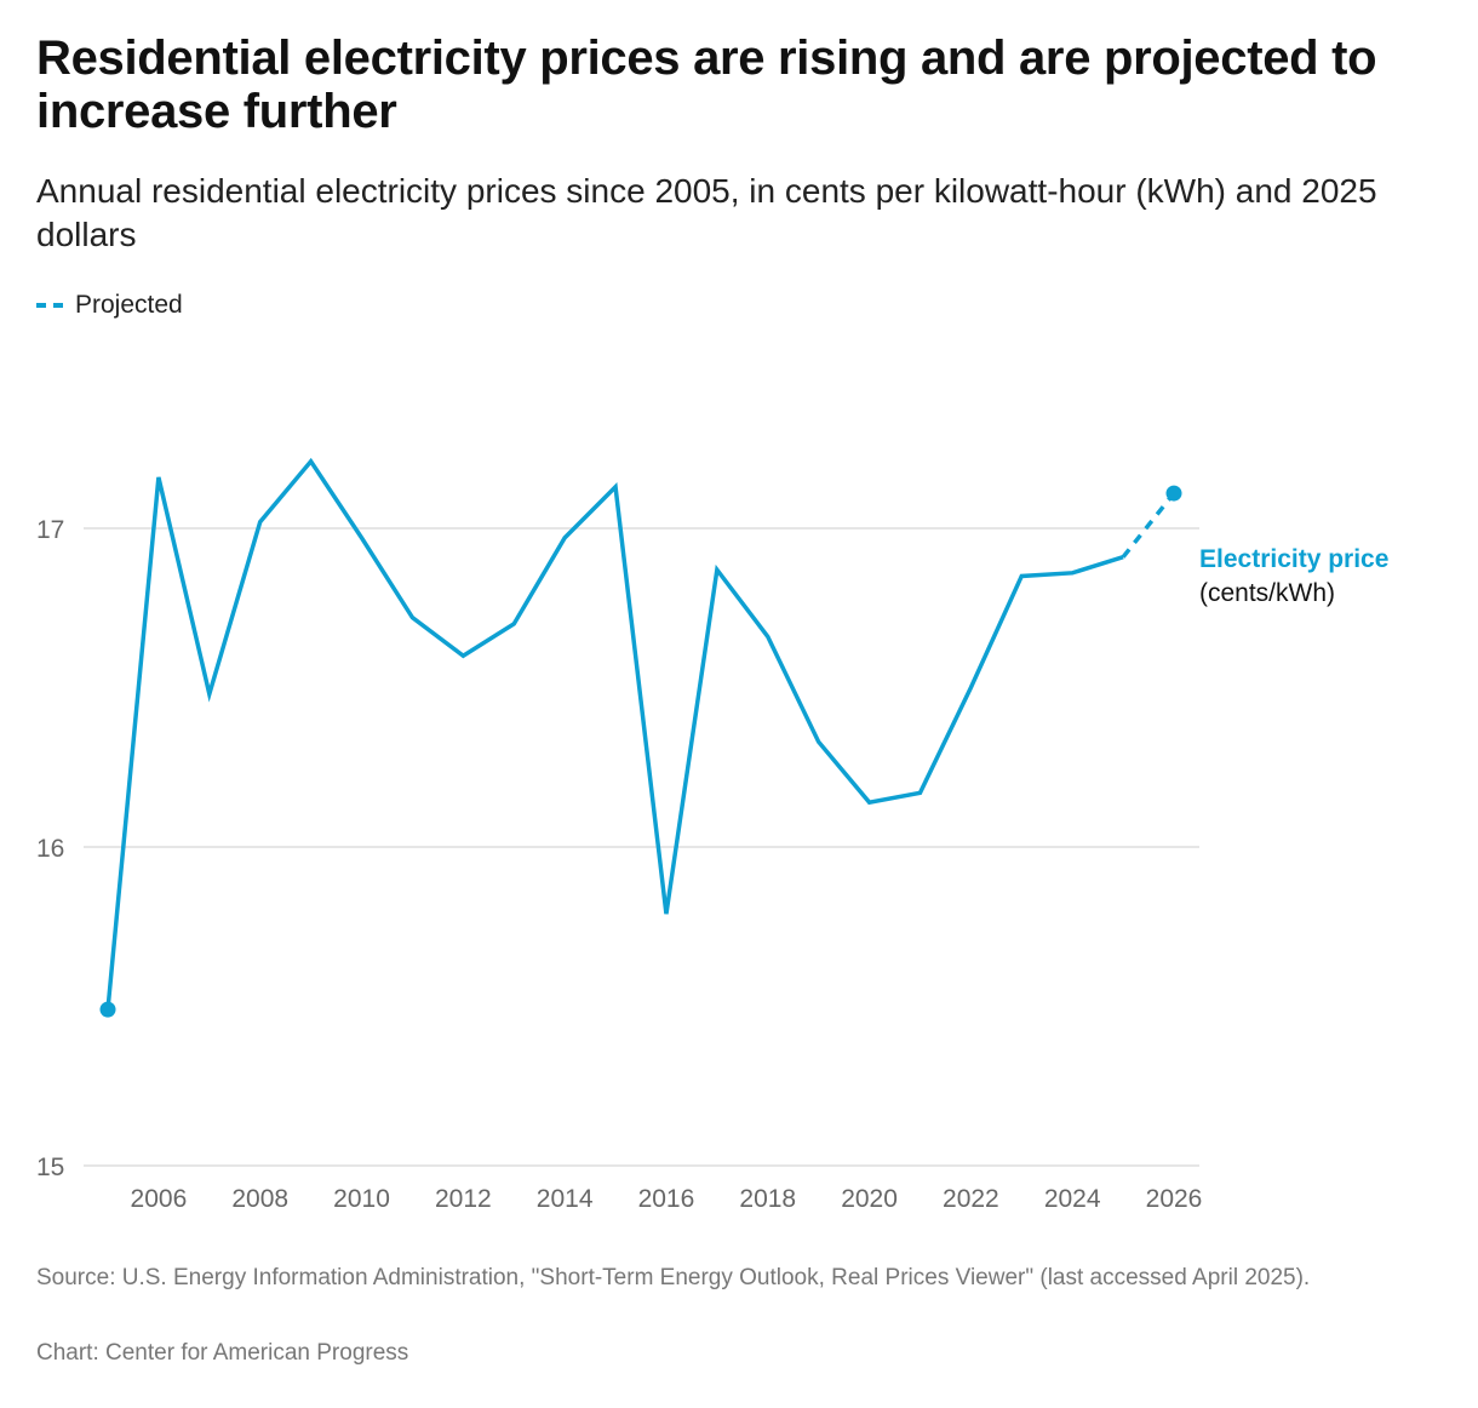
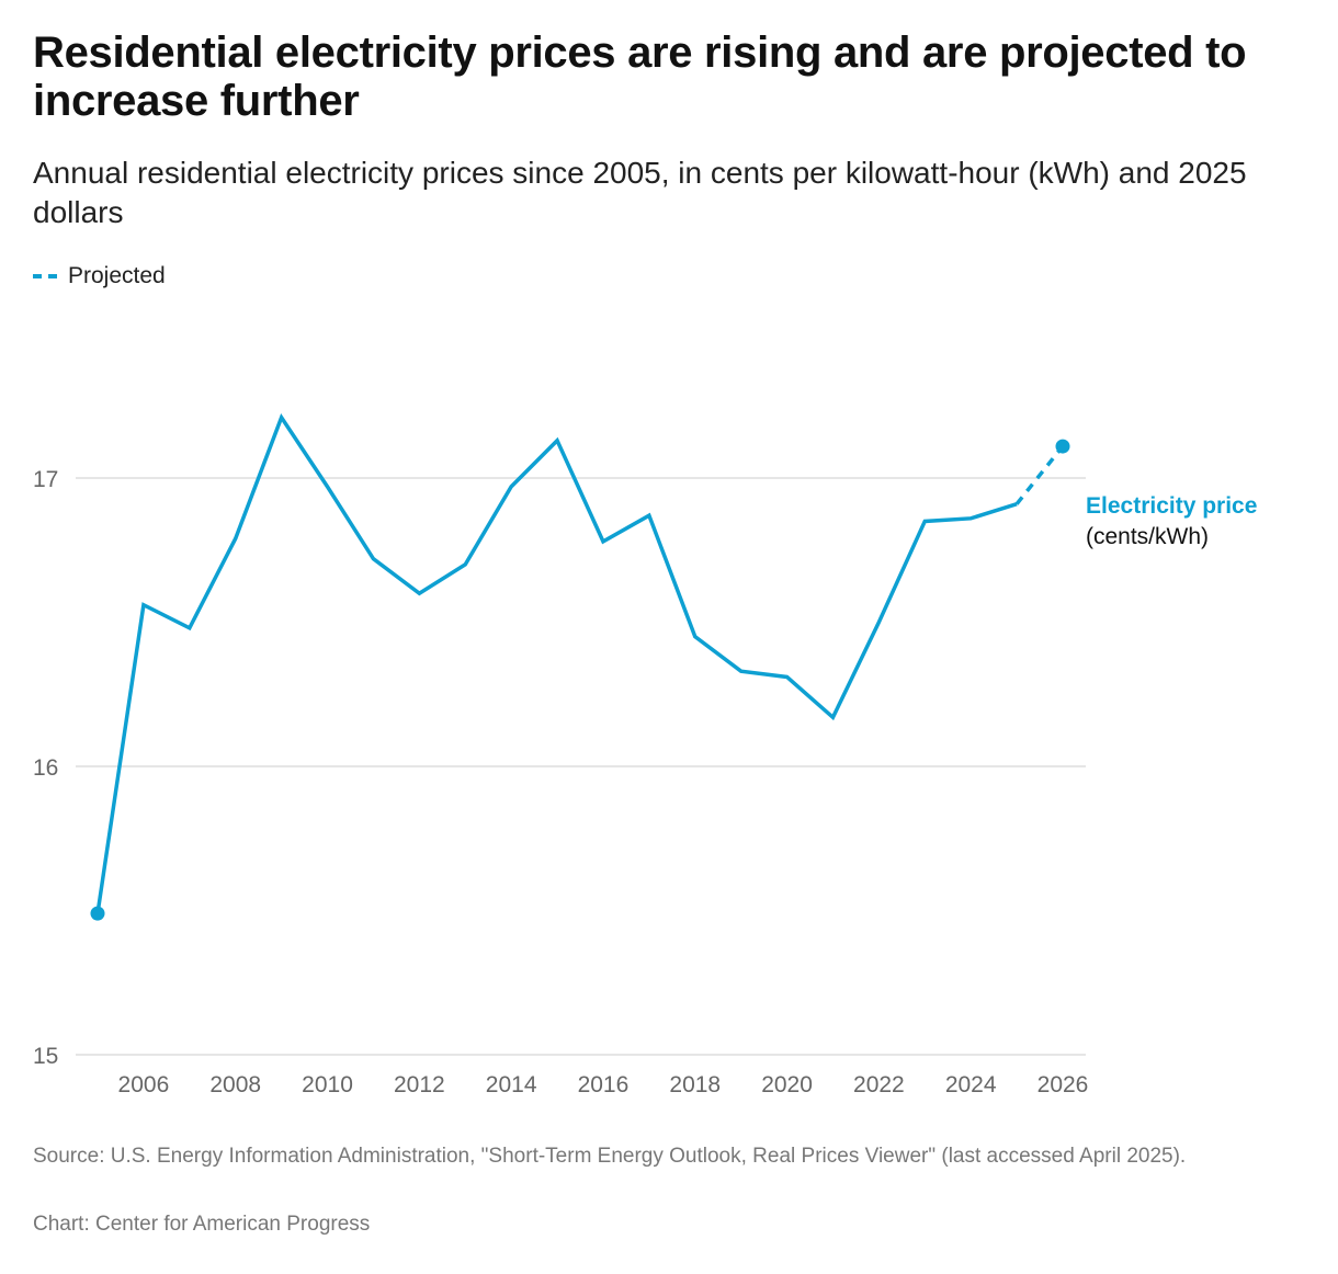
2006: 17.16 -> 16.56
2008: 17.02 -> 16.79
2016: 15.79 -> 16.78
2018: 16.66 -> 16.45
2020: 16.14 -> 16.31
